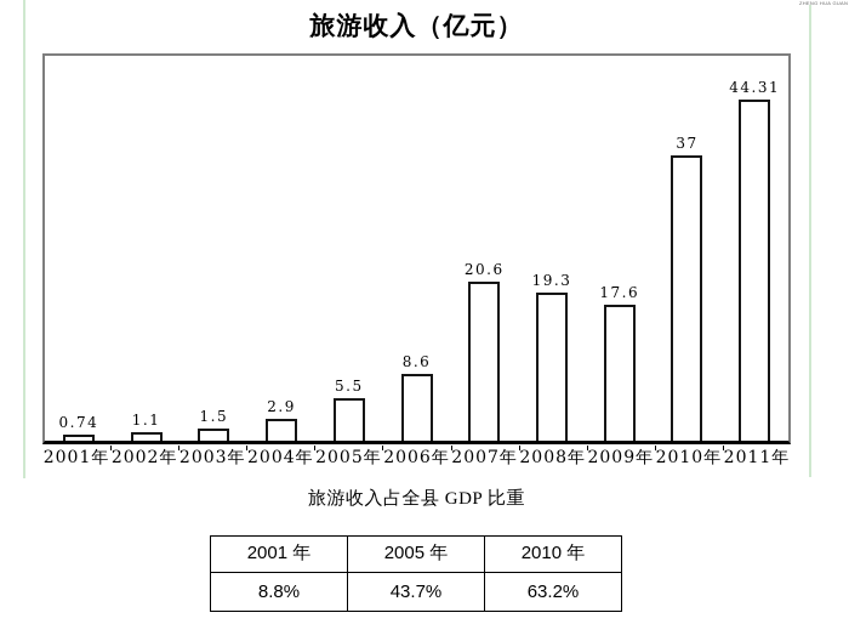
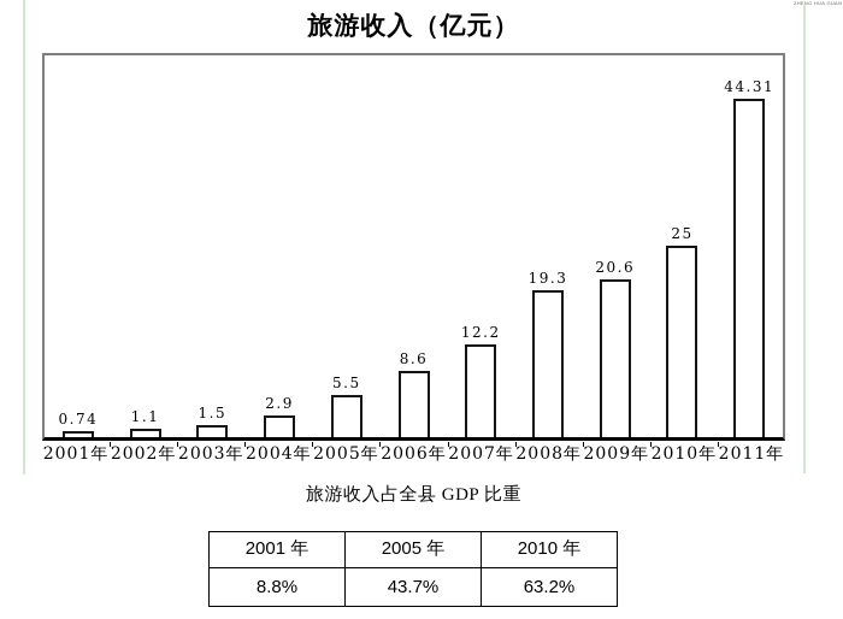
2007年: 20.6 -> 12.2
2009年: 17.6 -> 20.6
2010年: 37 -> 25
